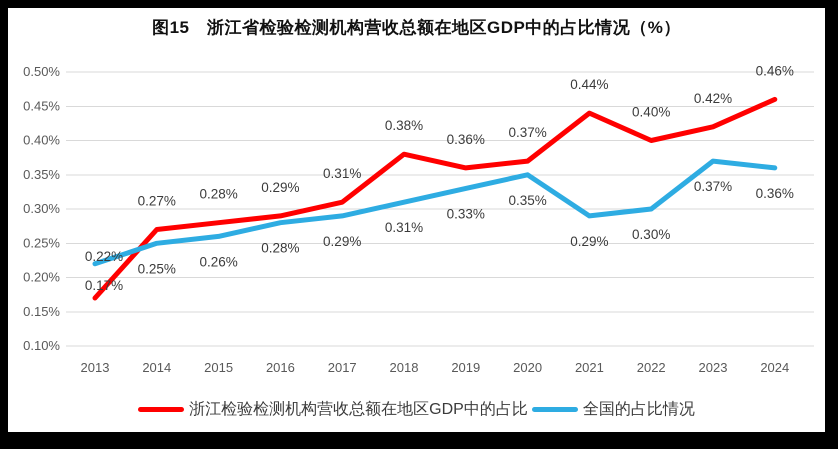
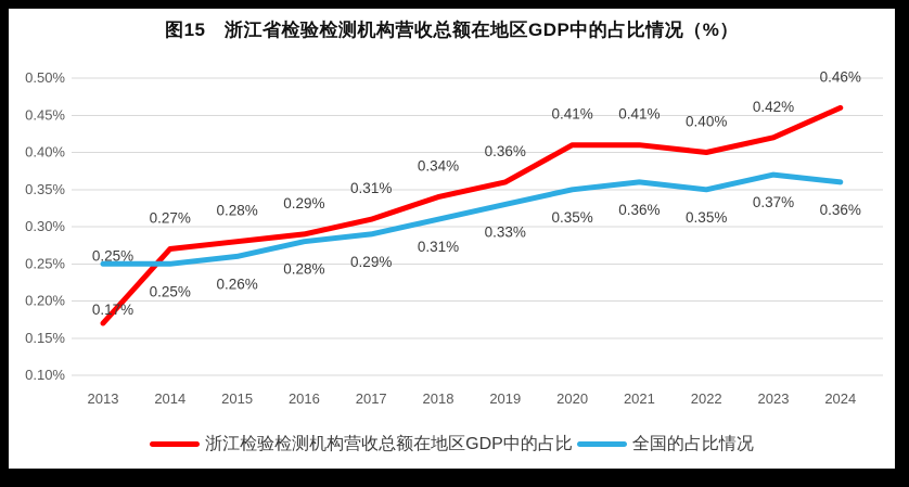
全国的占比情况/2013: 0.22% -> 0.25%
浙江检验检测机构营收总额在地区GDP中的占比/2018: 0.38% -> 0.34%
浙江检验检测机构营收总额在地区GDP中的占比/2020: 0.37% -> 0.41%
浙江检验检测机构营收总额在地区GDP中的占比/2021: 0.44% -> 0.41%
全国的占比情况/2021: 0.29% -> 0.36%
全国的占比情况/2022: 0.30% -> 0.35%
